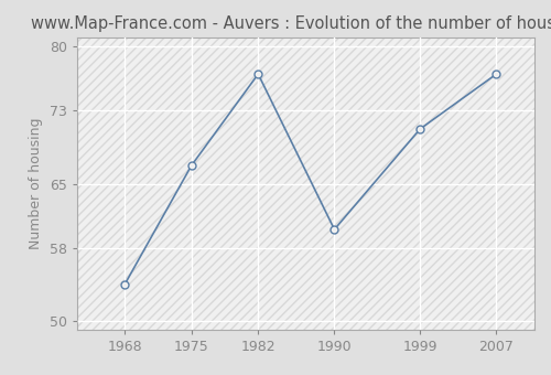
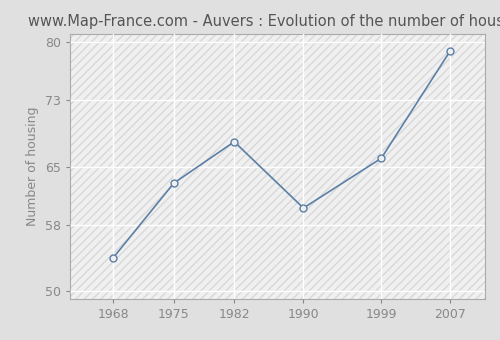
1975: 67 -> 63
1982: 77 -> 68
1999: 71 -> 66
2007: 77 -> 79
